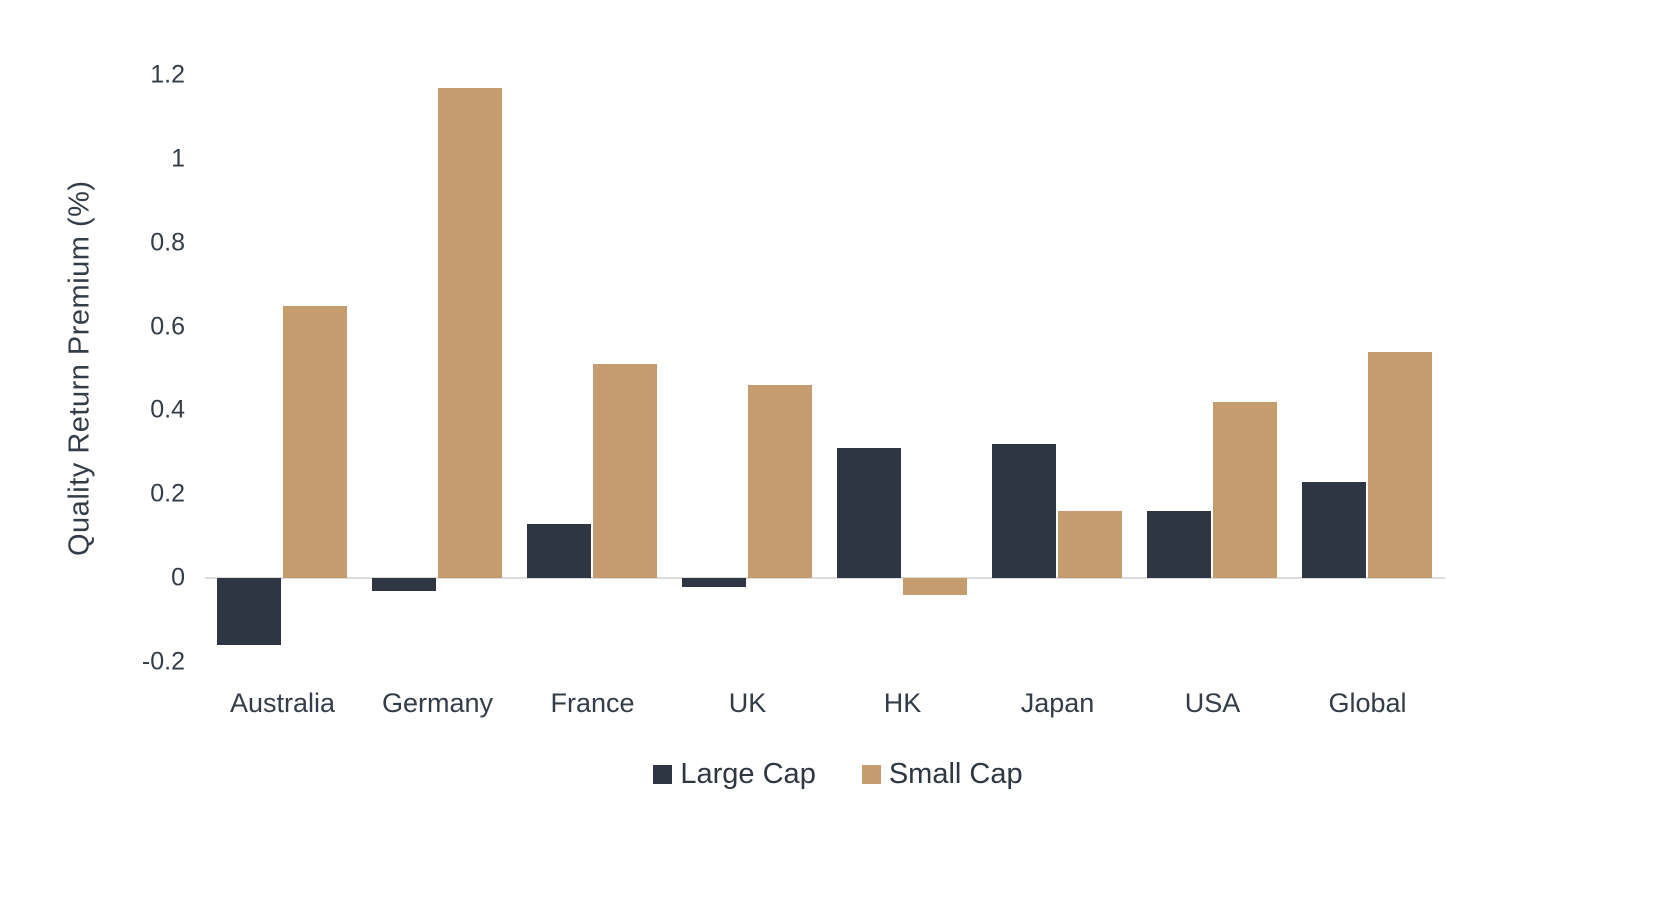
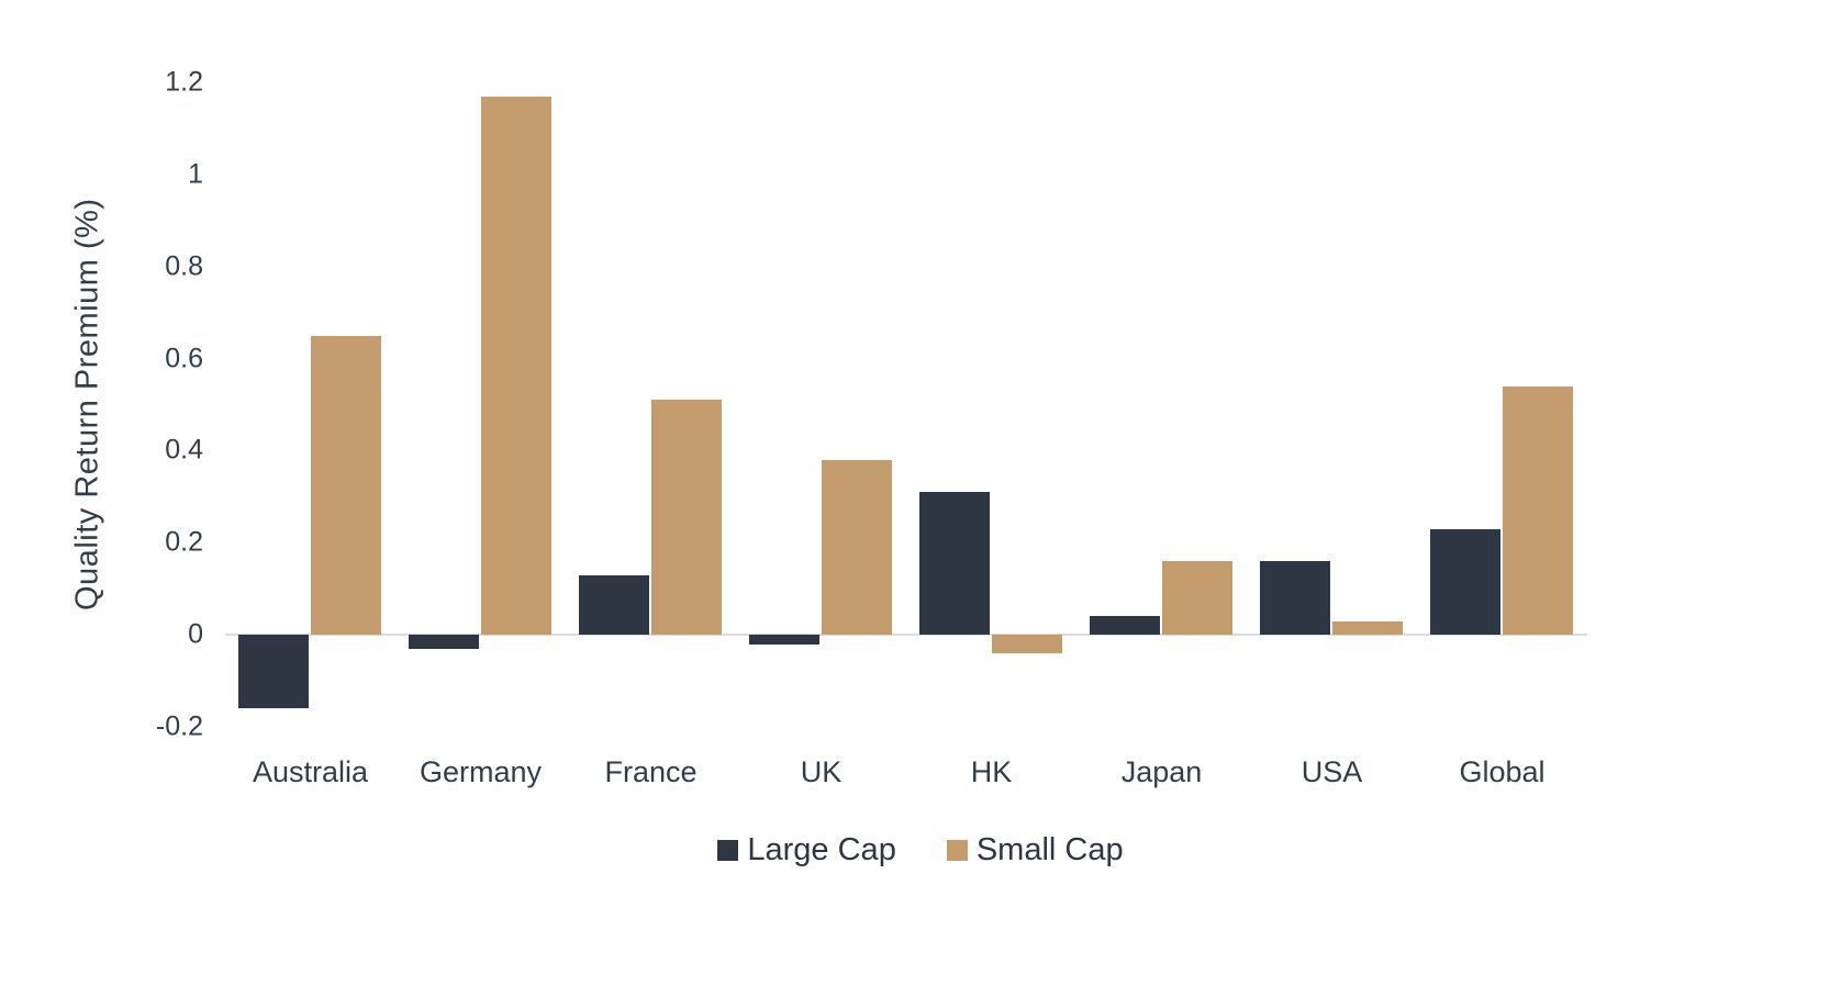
Small Cap/UK: 0.46 -> 0.38
Large Cap/Japan: 0.32 -> 0.04
Small Cap/USA: 0.42 -> 0.03
